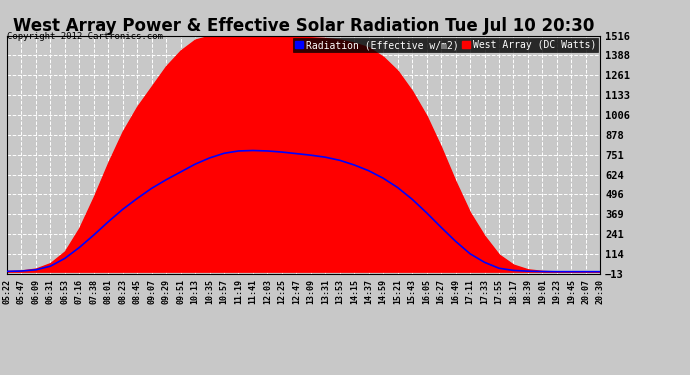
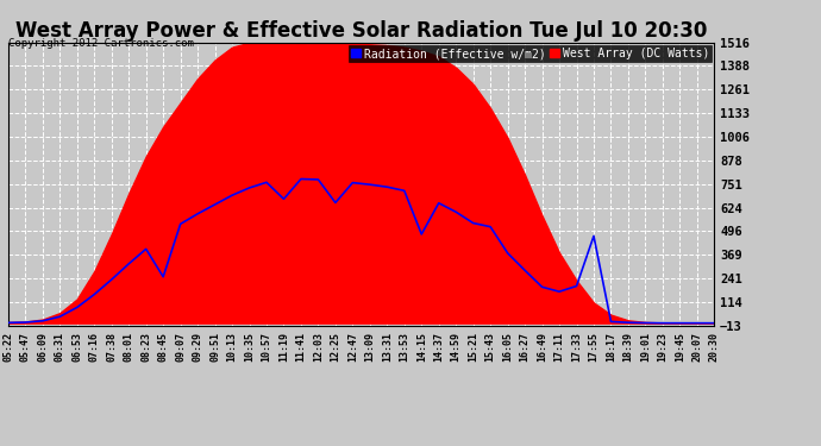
Radiation (Effective w/m2)/08:45: 470 -> 250
Radiation (Effective w/m2)/11:19: 780 -> 670
Radiation (Effective w/m2)/12:25: 770 -> 650
Radiation (Effective w/m2)/14:15: 680 -> 480
Radiation (Effective w/m2)/15:43: 460 -> 520
Radiation (Effective w/m2)/17:11: 120 -> 170
Radiation (Effective w/m2)/17:33: 60 -> 200
Radiation (Effective w/m2)/17:55: 20 -> 470
